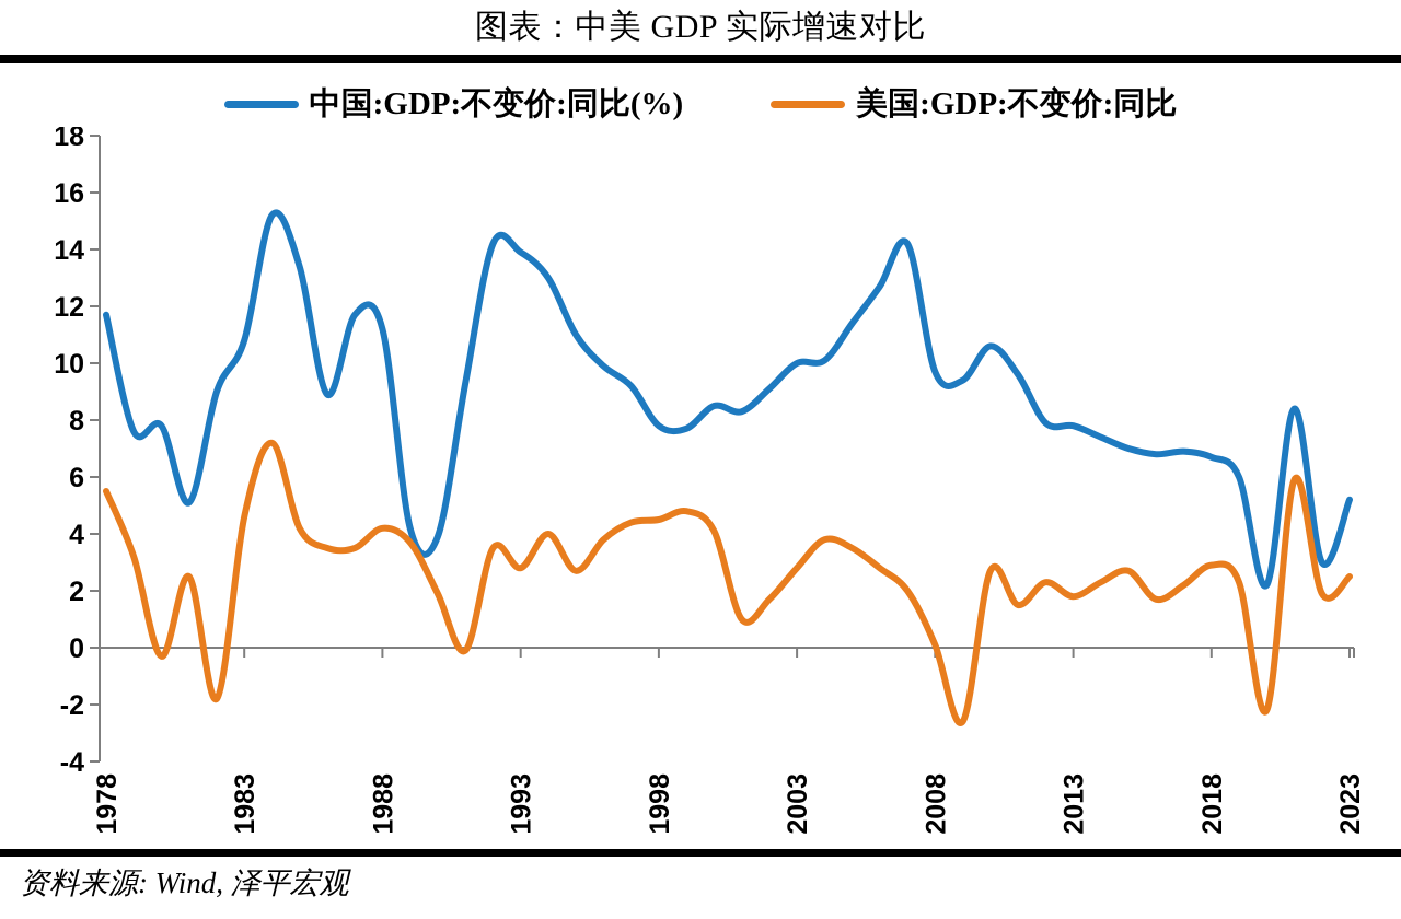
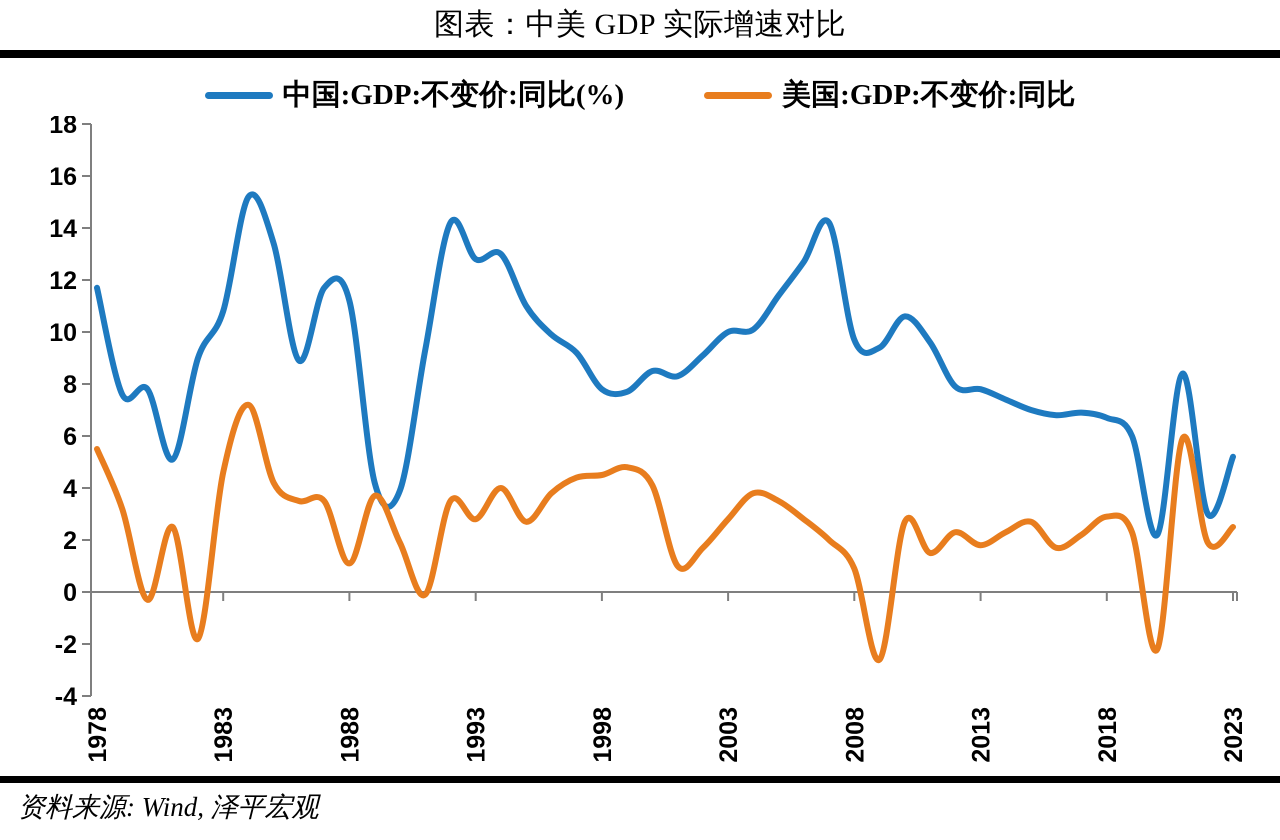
美国:GDP:不变价:同比/1988: 4.2 -> 1.1
中国:GDP:不变价:同比(%)/1993: 13.9 -> 12.8
美国:GDP:不变价:同比/2008: 0.1 -> 0.9
